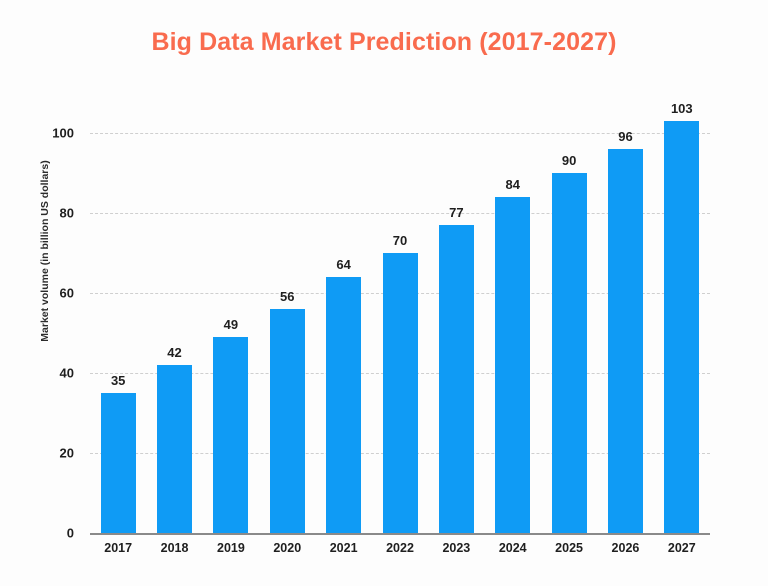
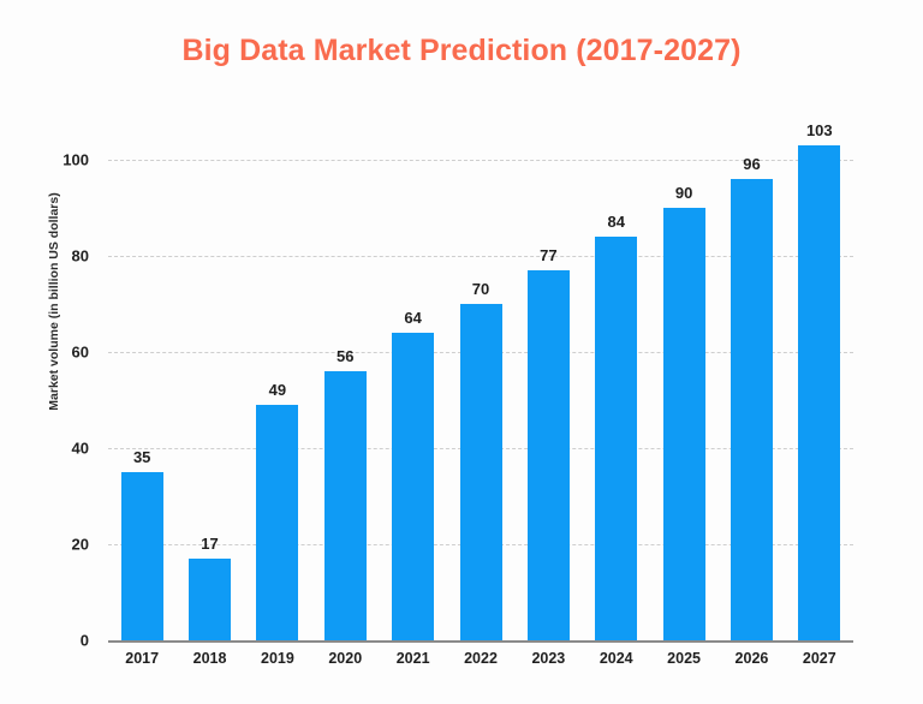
2018: 42 -> 17
